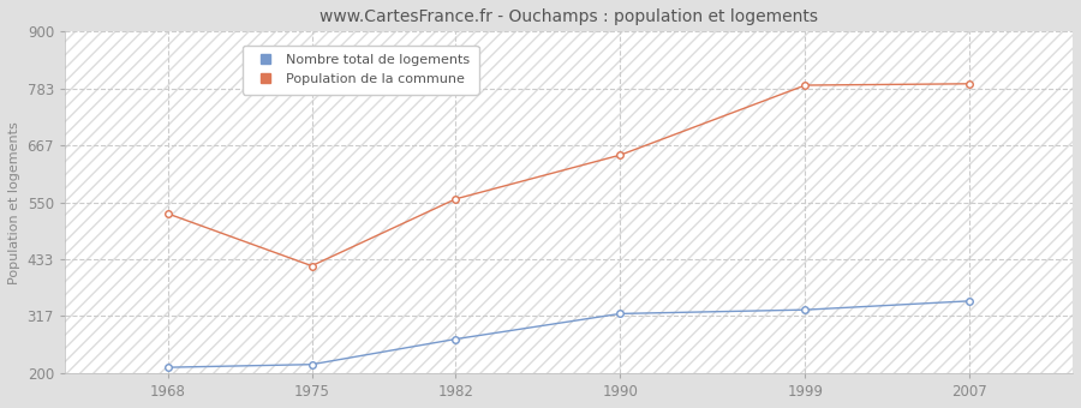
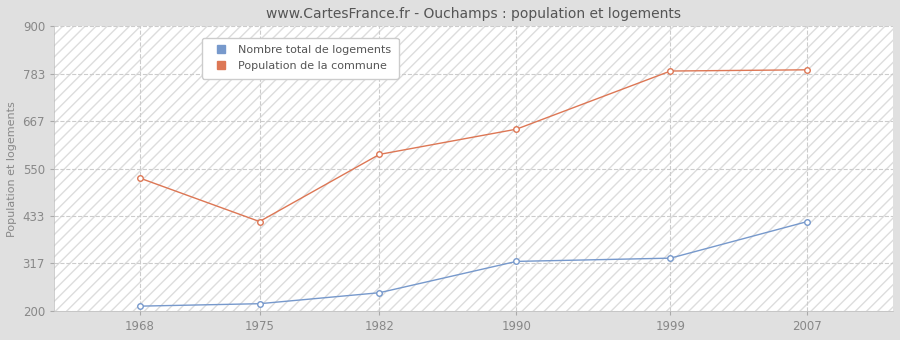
Nombre total de logements/1982: 270 -> 245
Population de la commune/1982: 557 -> 585
Nombre total de logements/2007: 348 -> 420
